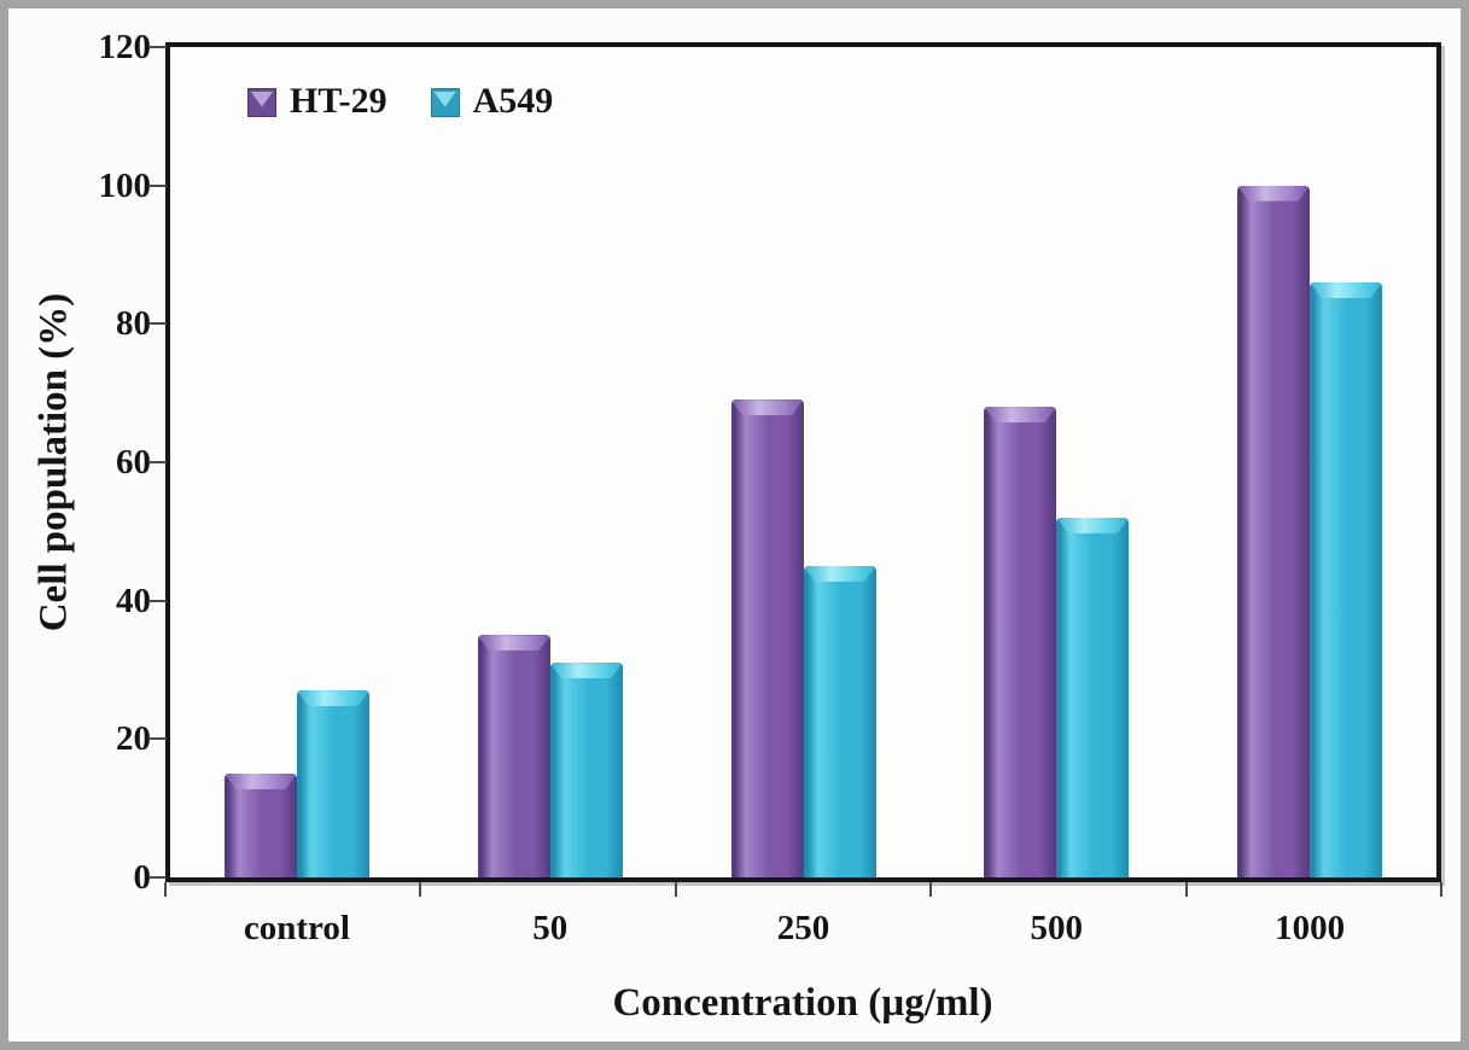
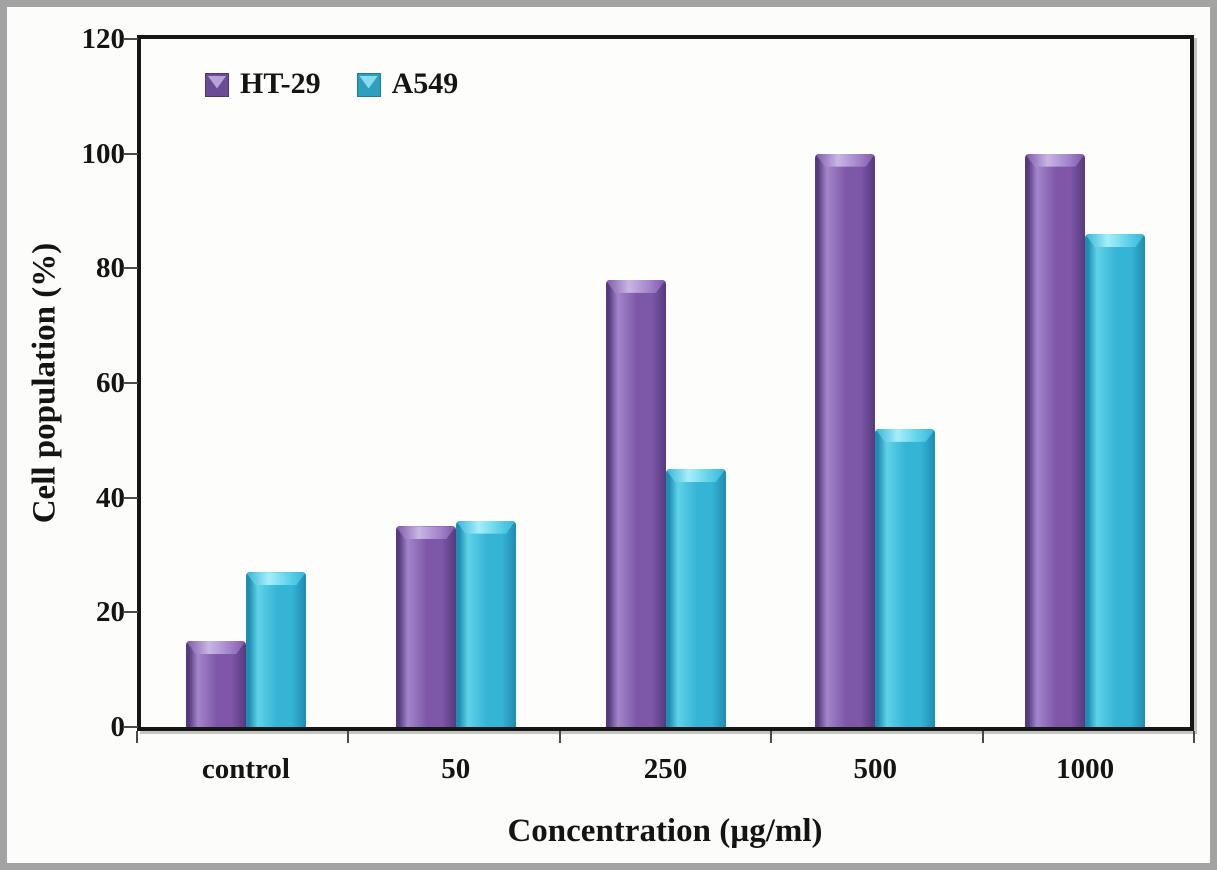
A549/50: 31 -> 36
HT-29/250: 69 -> 78
HT-29/500: 68 -> 100
